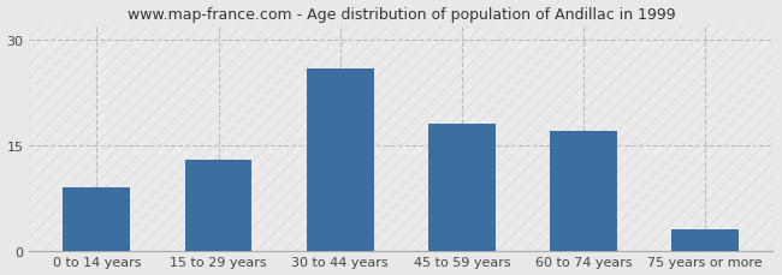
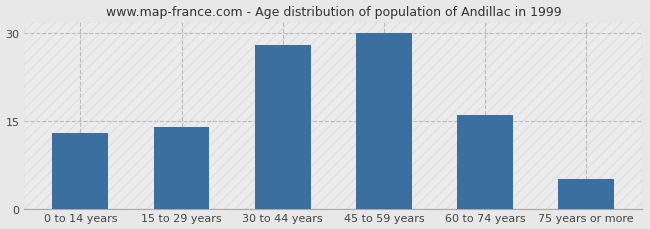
0 to 14 years: 9 -> 13
15 to 29 years: 13 -> 14
30 to 44 years: 26 -> 28
45 to 59 years: 18 -> 30
60 to 74 years: 17 -> 16
75 years or more: 3 -> 5
